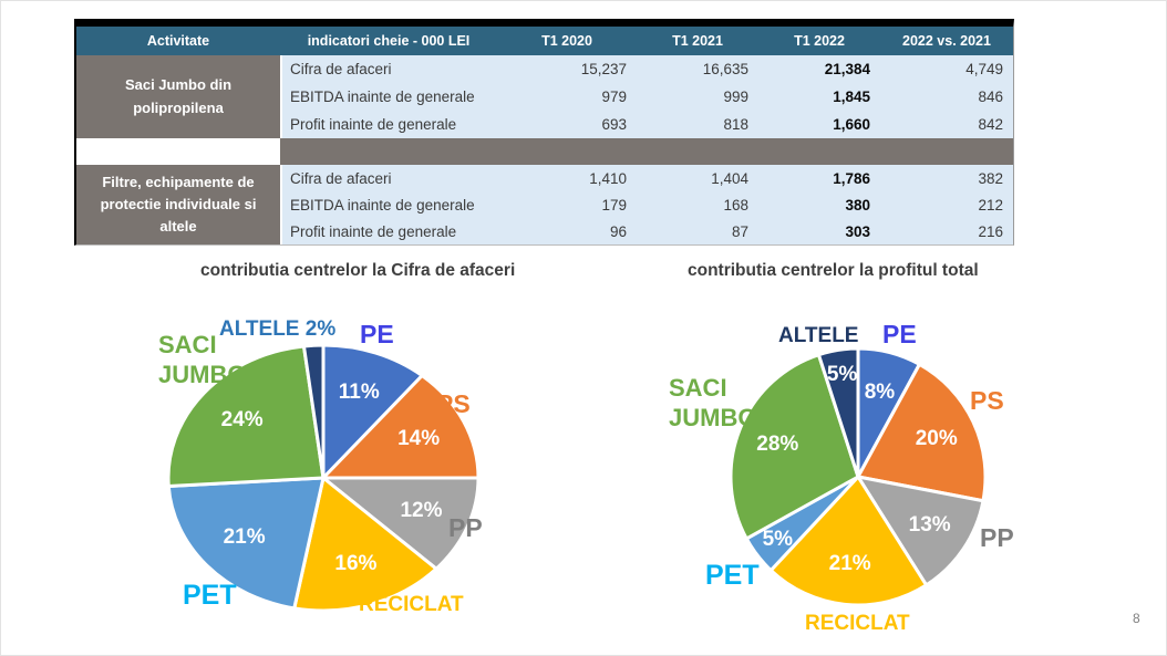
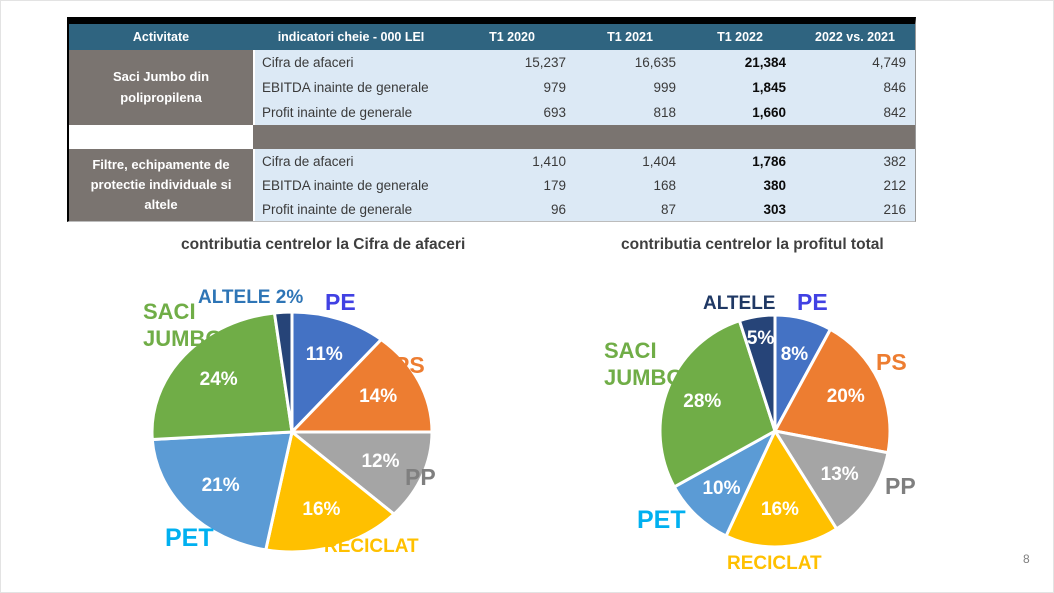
contributia centrelor la profitul total/RECICLAT: 21% -> 16%
contributia centrelor la profitul total/PET: 5% -> 10%
